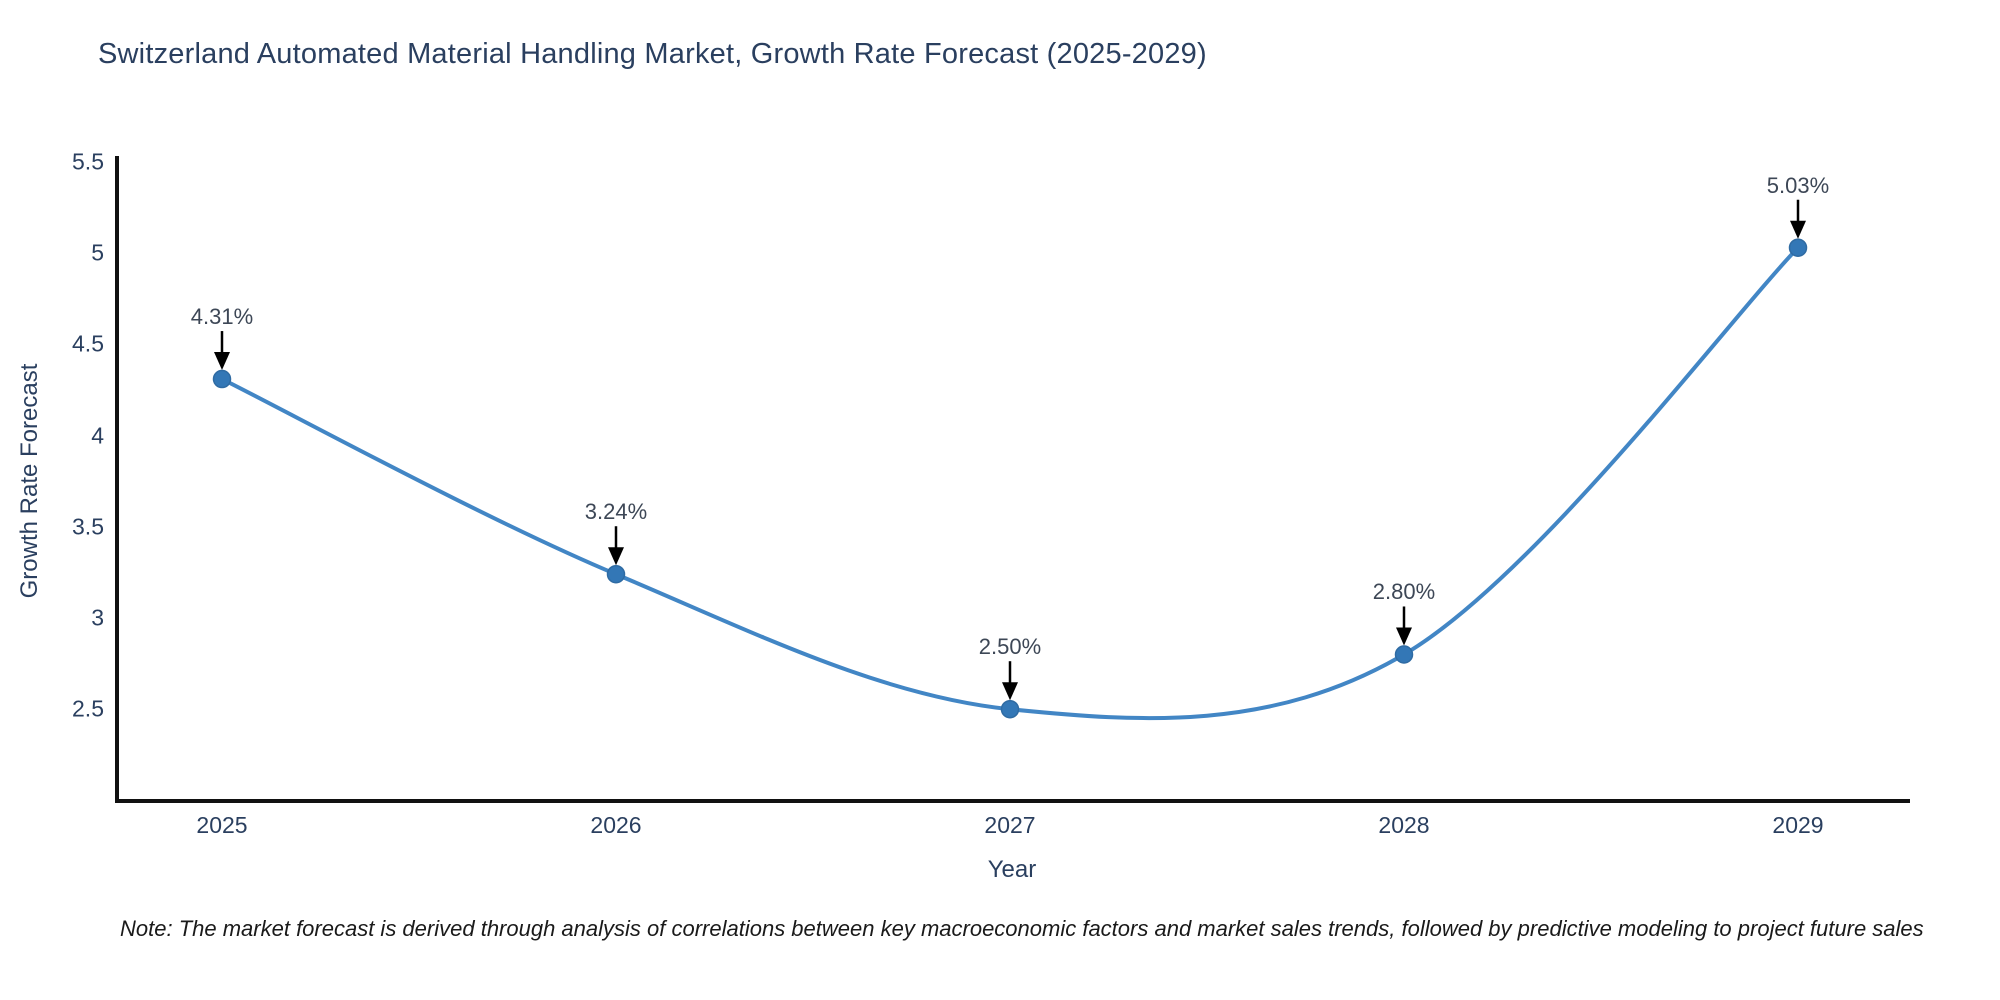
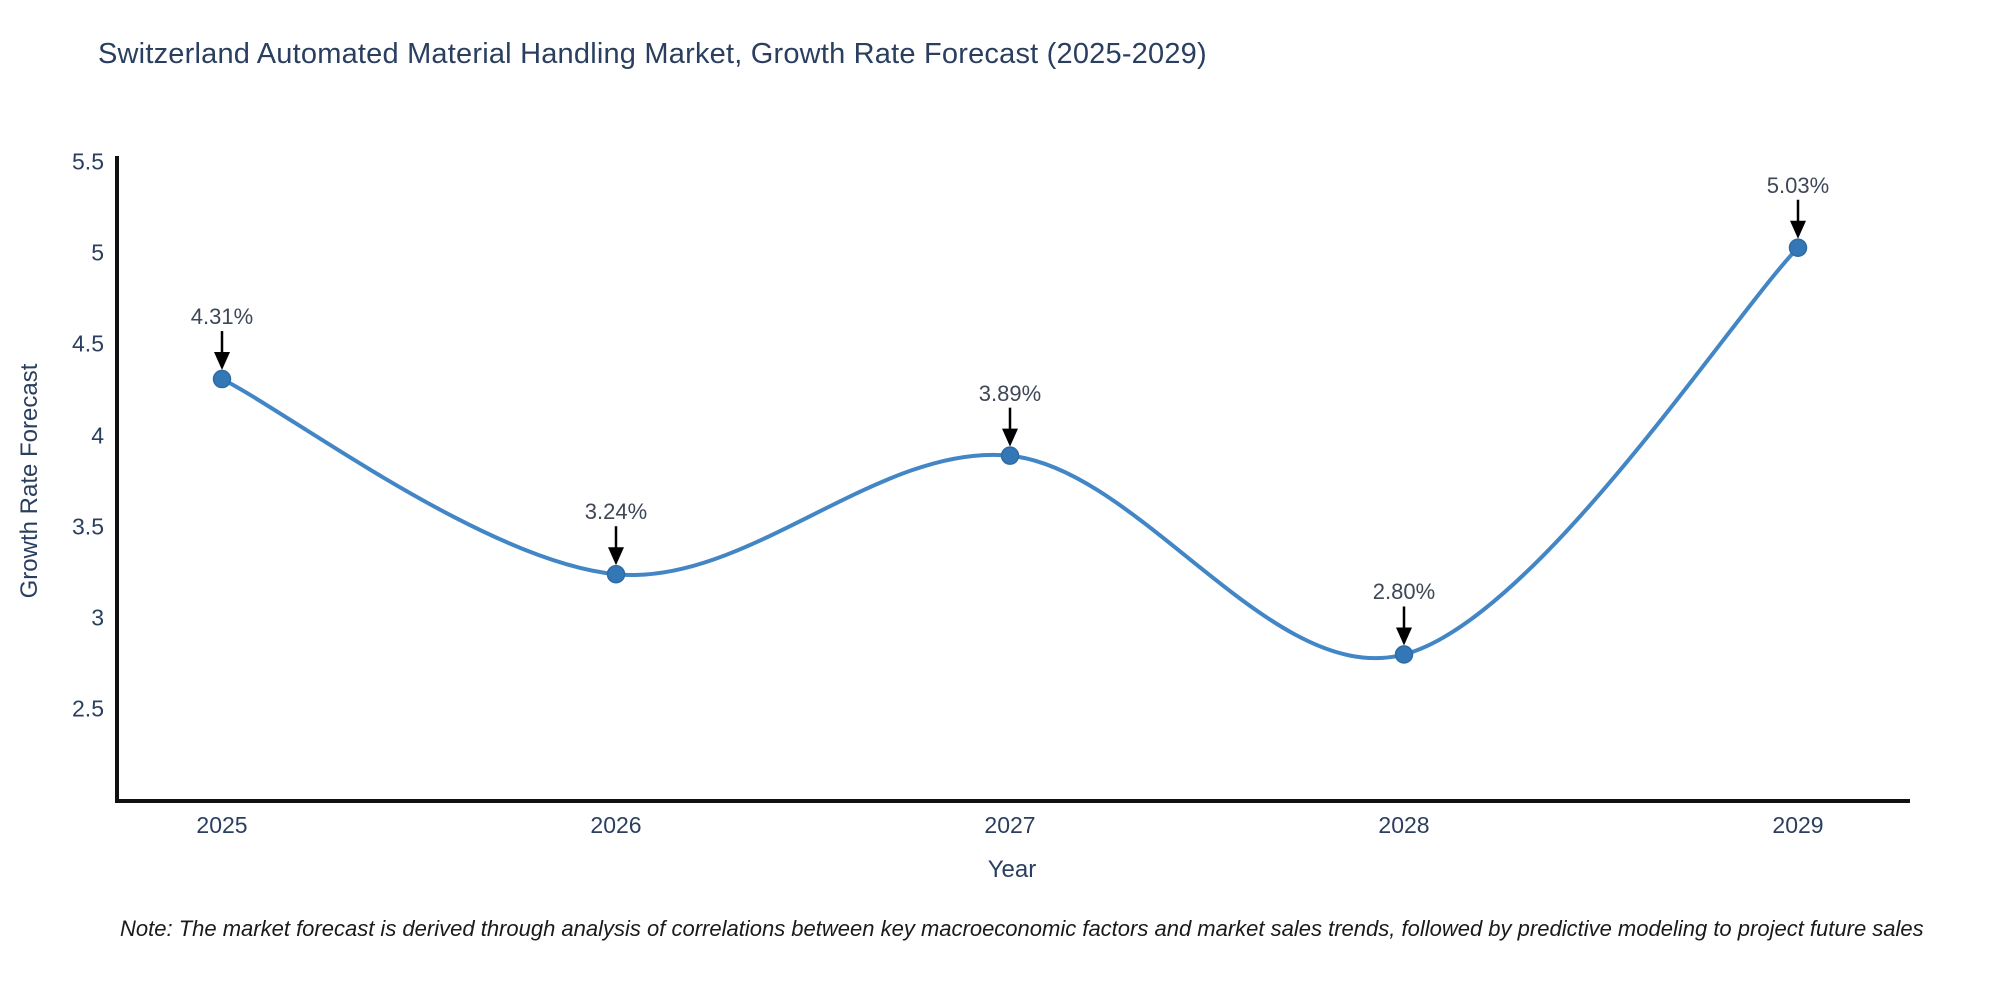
2027: 2.50% -> 3.89%
